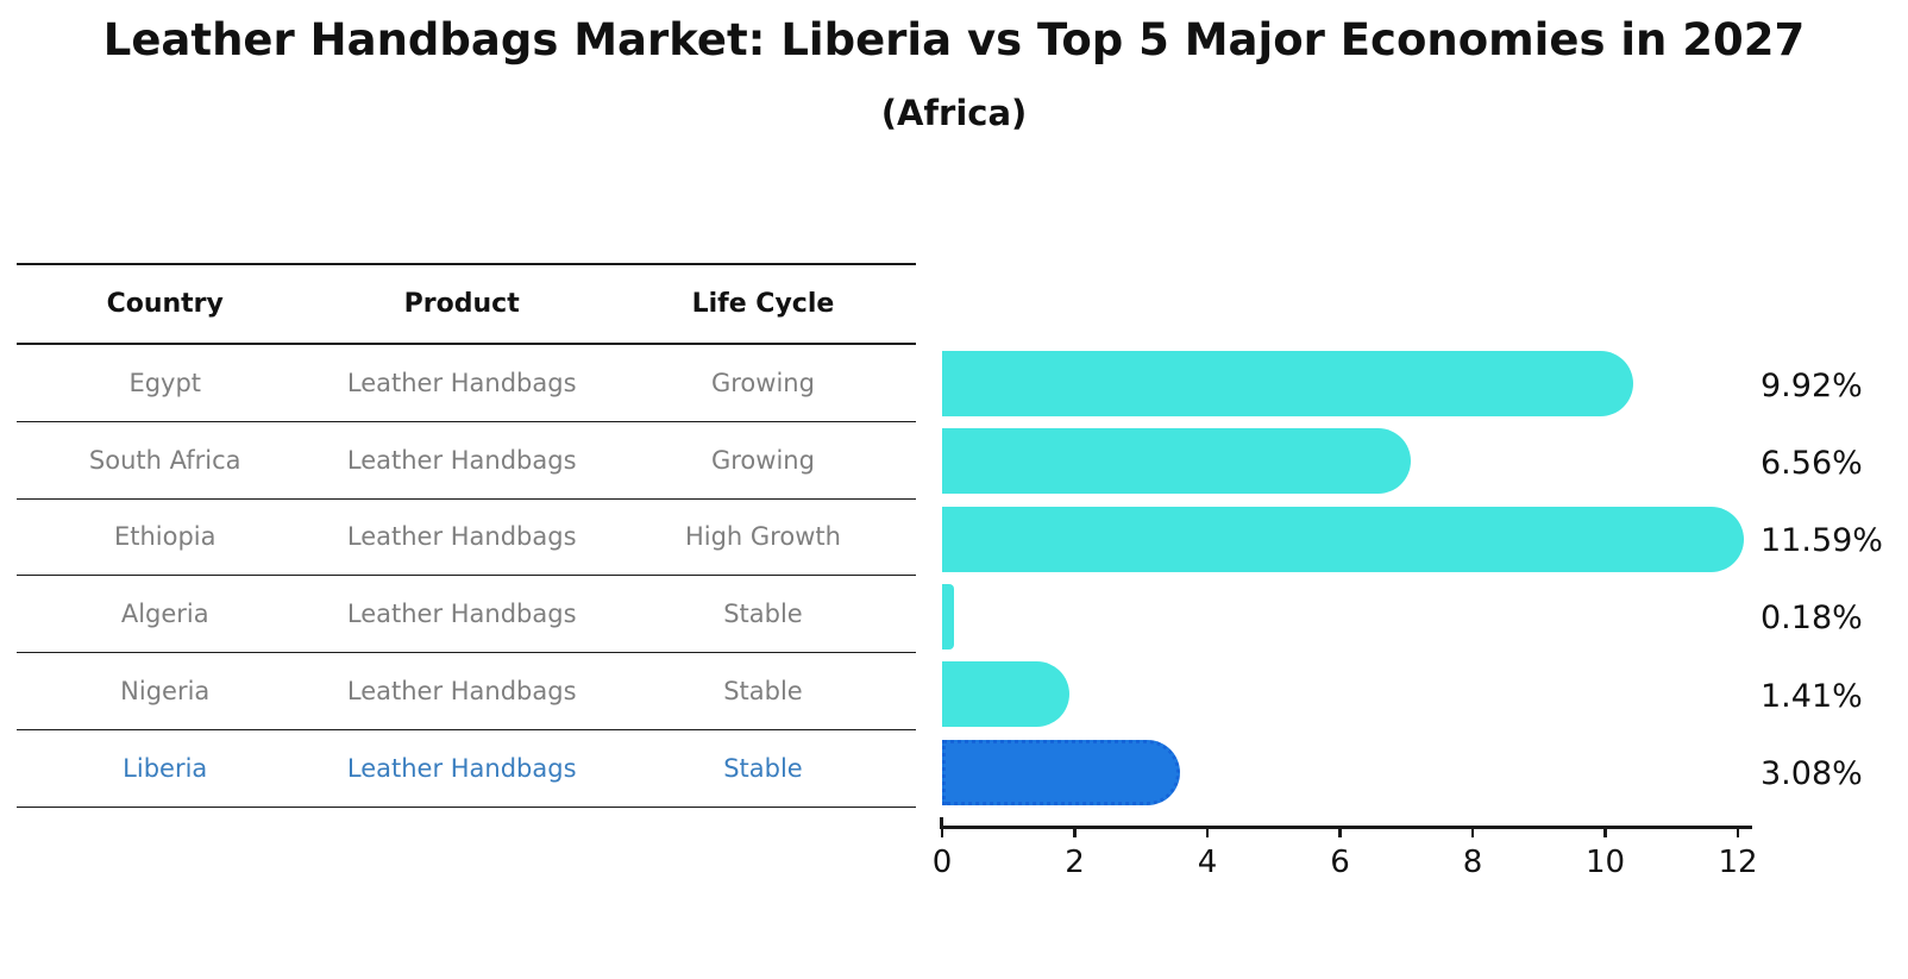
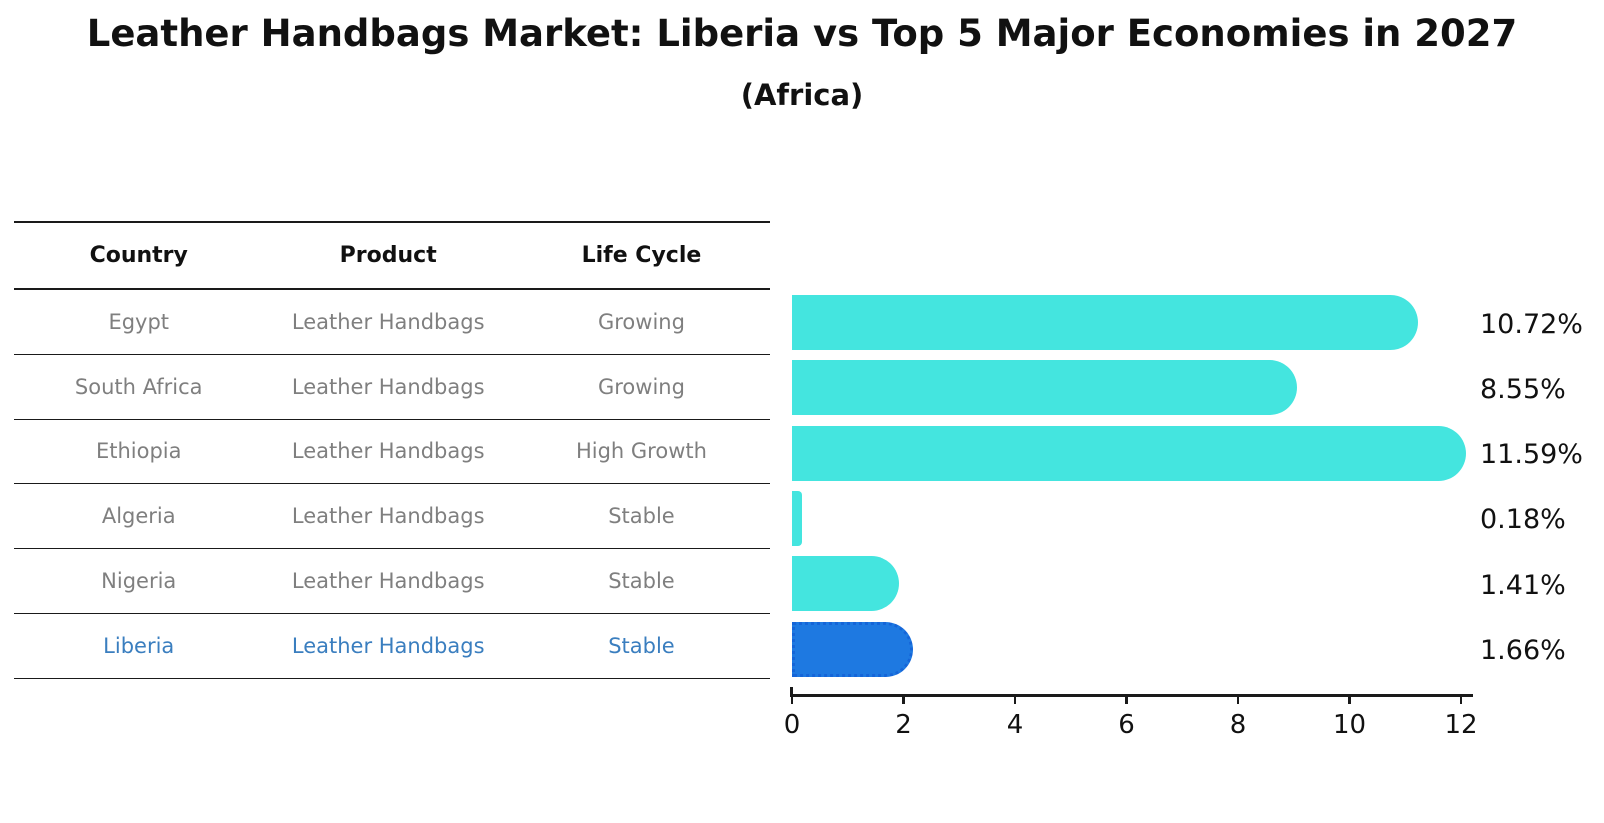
Egypt: 9.92% -> 10.72%
South Africa: 6.56% -> 8.55%
Liberia: 3.08% -> 1.66%
